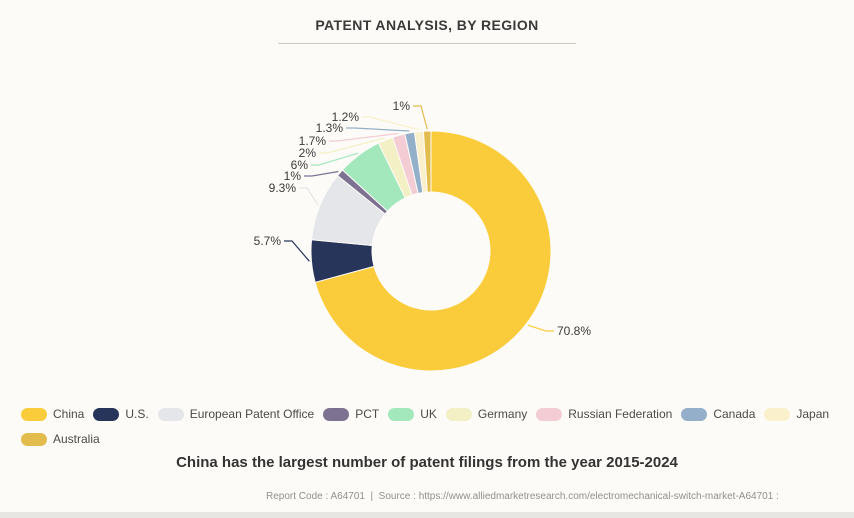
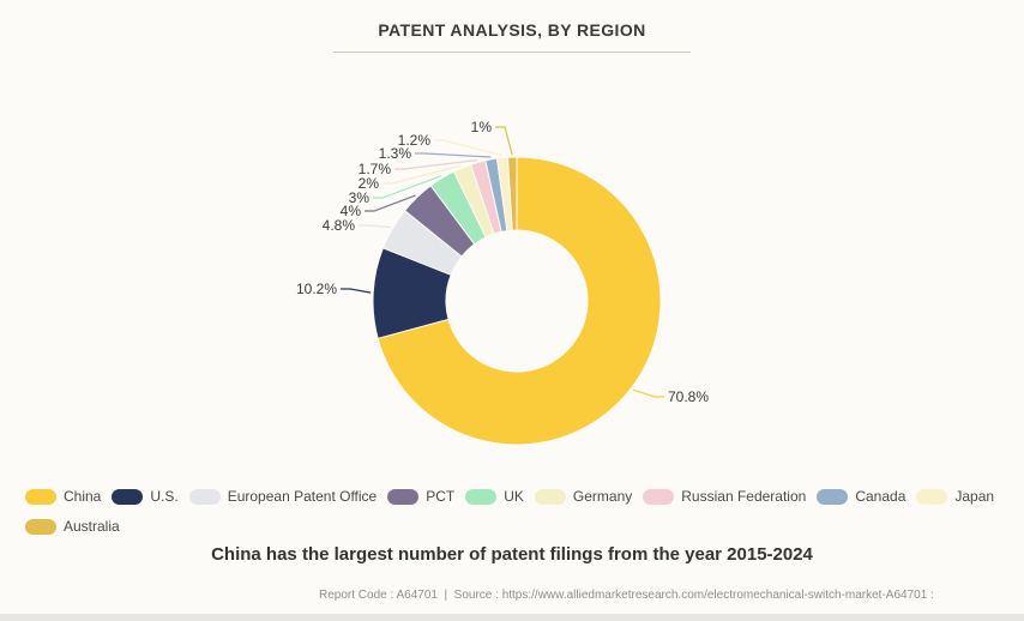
U.S.: 5.7% -> 10.2%
European Patent Office: 9.3% -> 4.8%
PCT: 1% -> 4%
UK: 6% -> 3%
